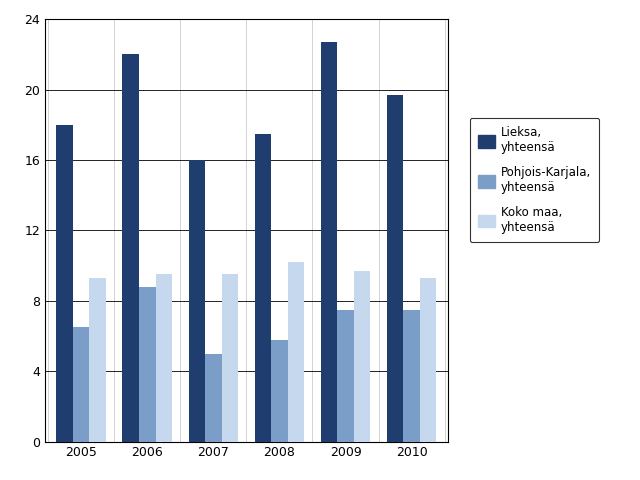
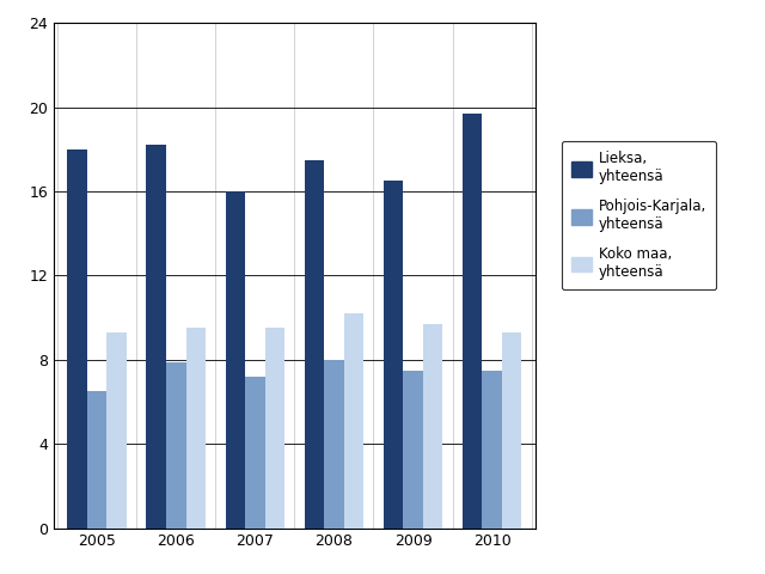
Lieksa, yhteensä/2006: 22.0 -> 18.2
Pohjois-Karjala, yhteensä/2006: 8.8 -> 7.9
Pohjois-Karjala, yhteensä/2007: 5.0 -> 7.2
Pohjois-Karjala, yhteensä/2008: 5.8 -> 8.0
Lieksa, yhteensä/2009: 22.7 -> 16.5
